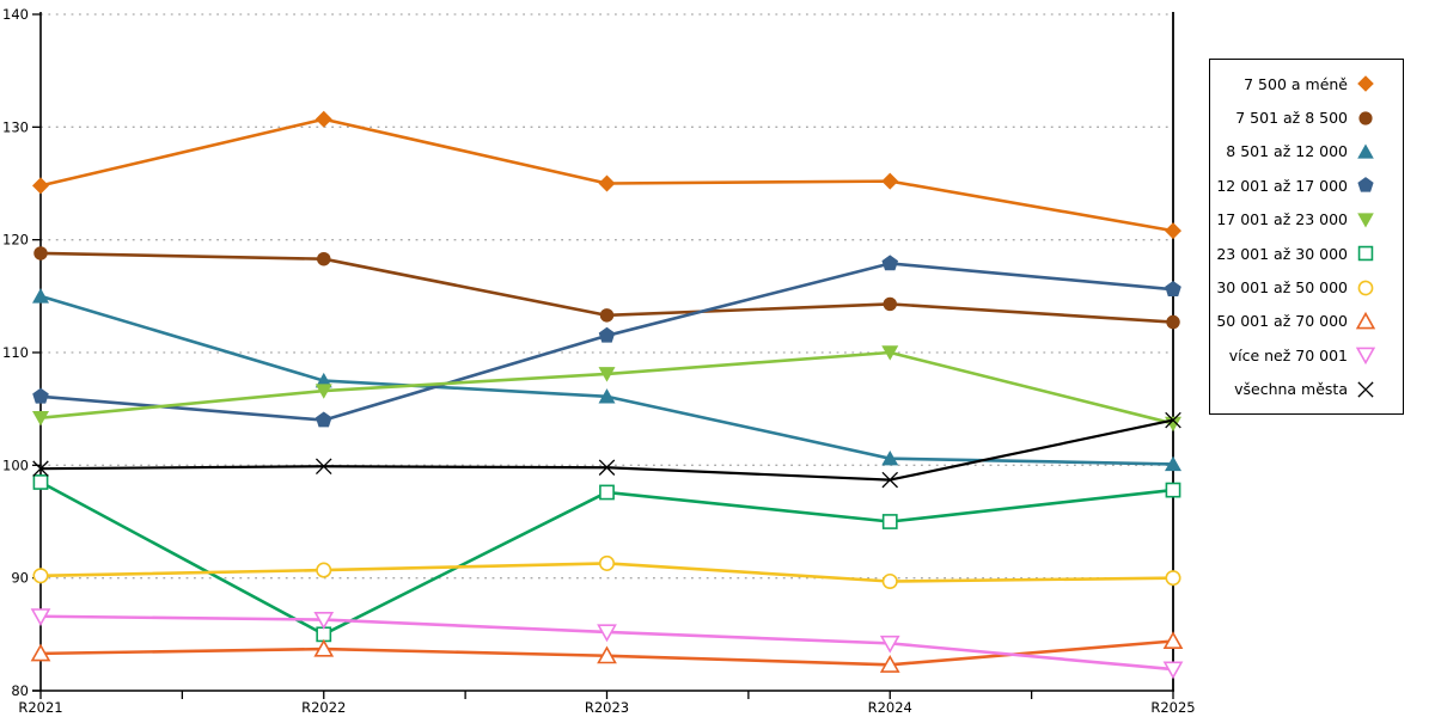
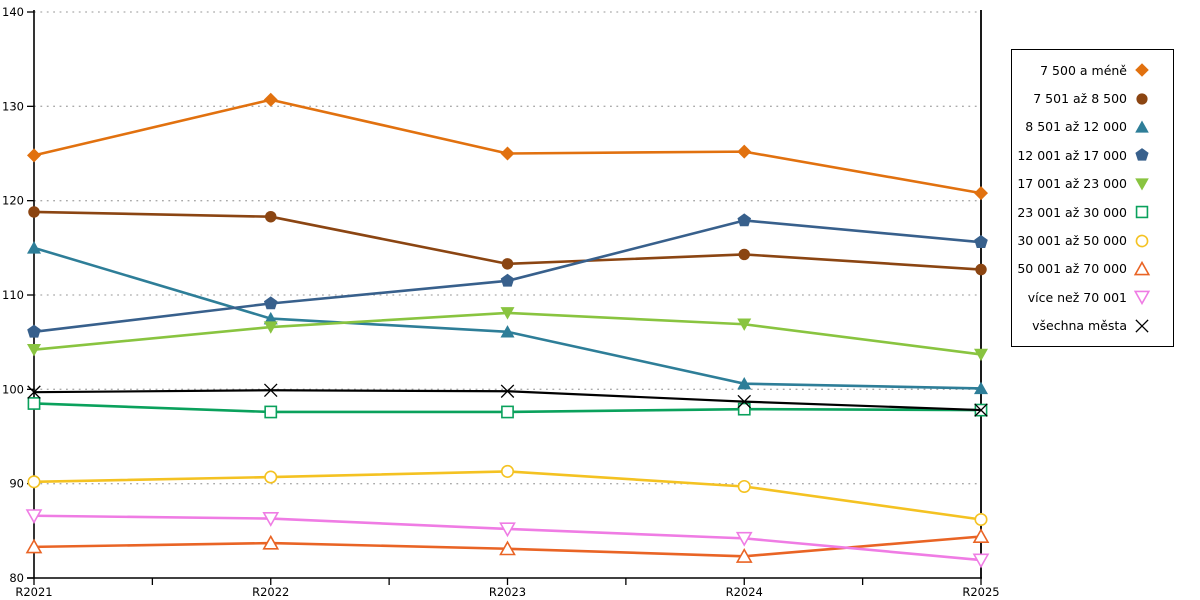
12 001 až 17 000/R2022: 104 -> 109
23 001 až 30 000/R2022: 85 -> 98
17 001 až 23 000/R2024: 110 -> 107
23 001 až 30 000/R2024: 95 -> 98
30 001 až 50 000/R2025: 90 -> 86
všechna města/R2025: 104 -> 98
